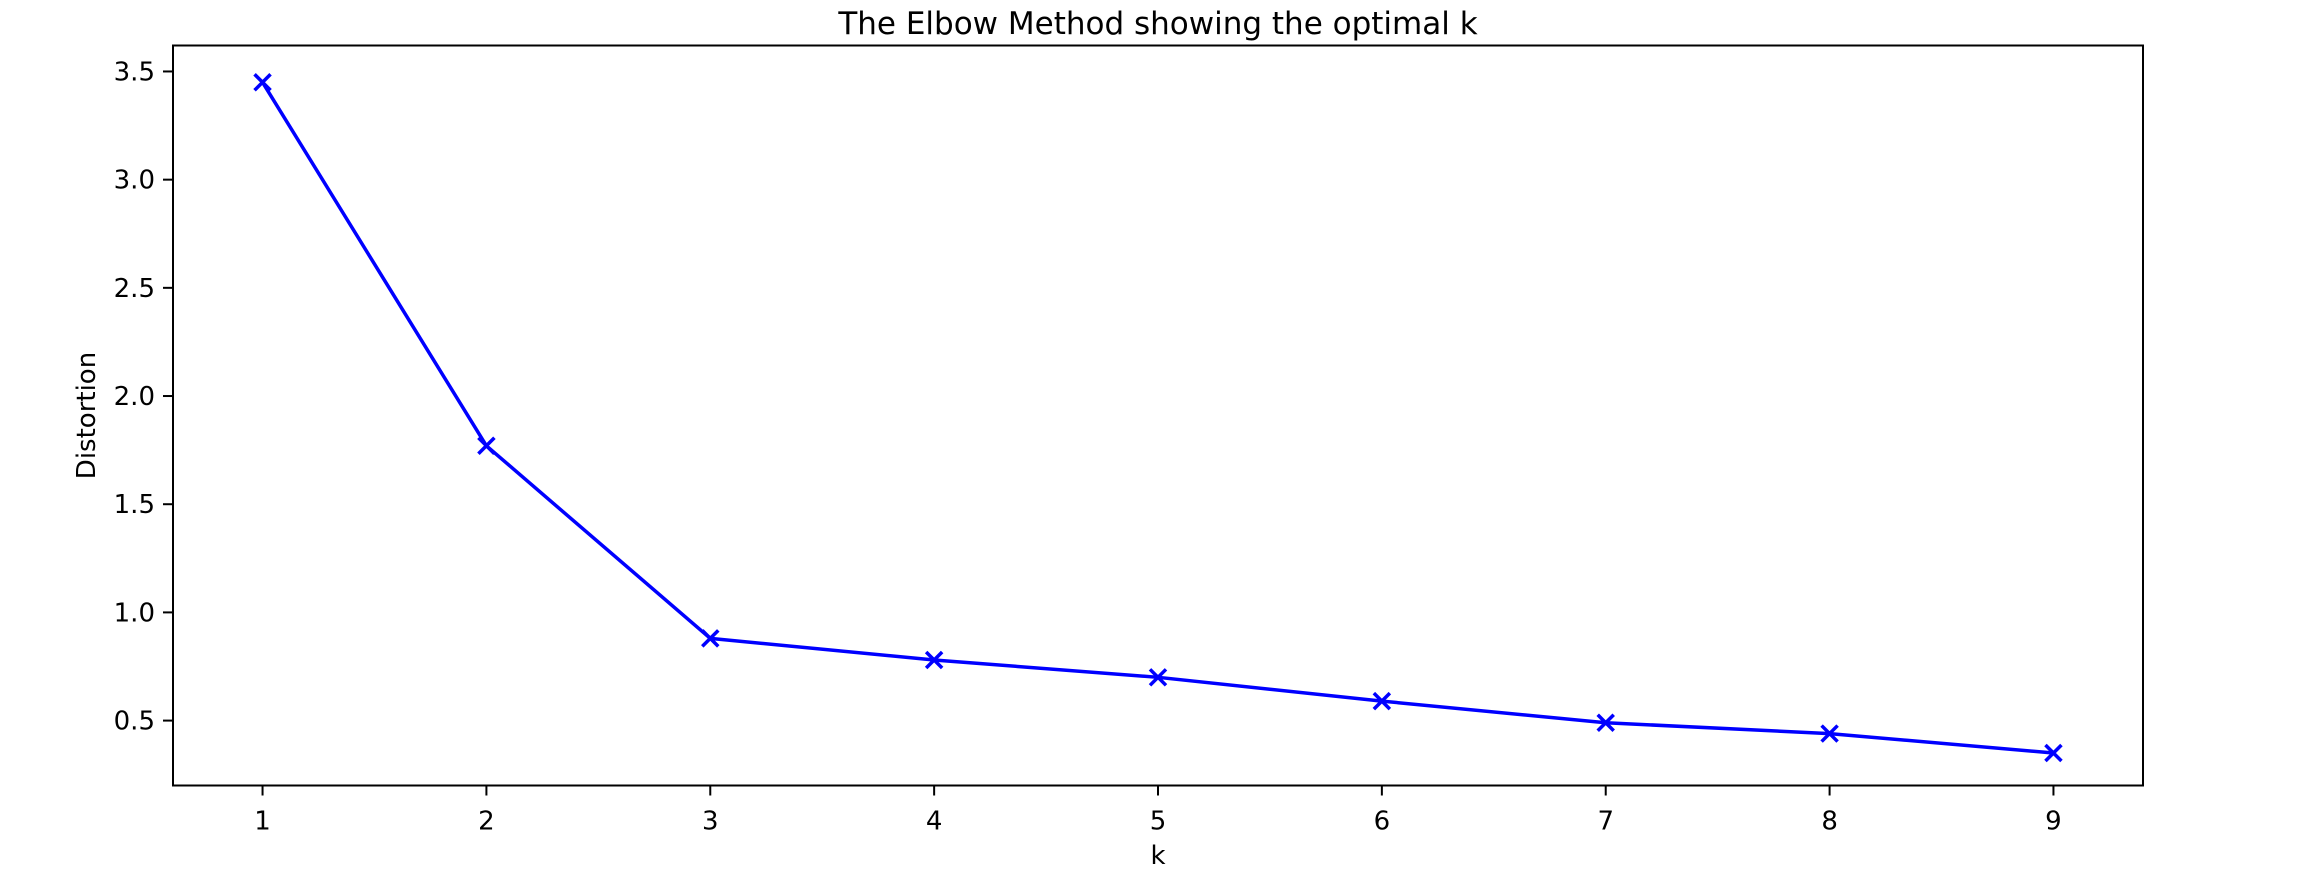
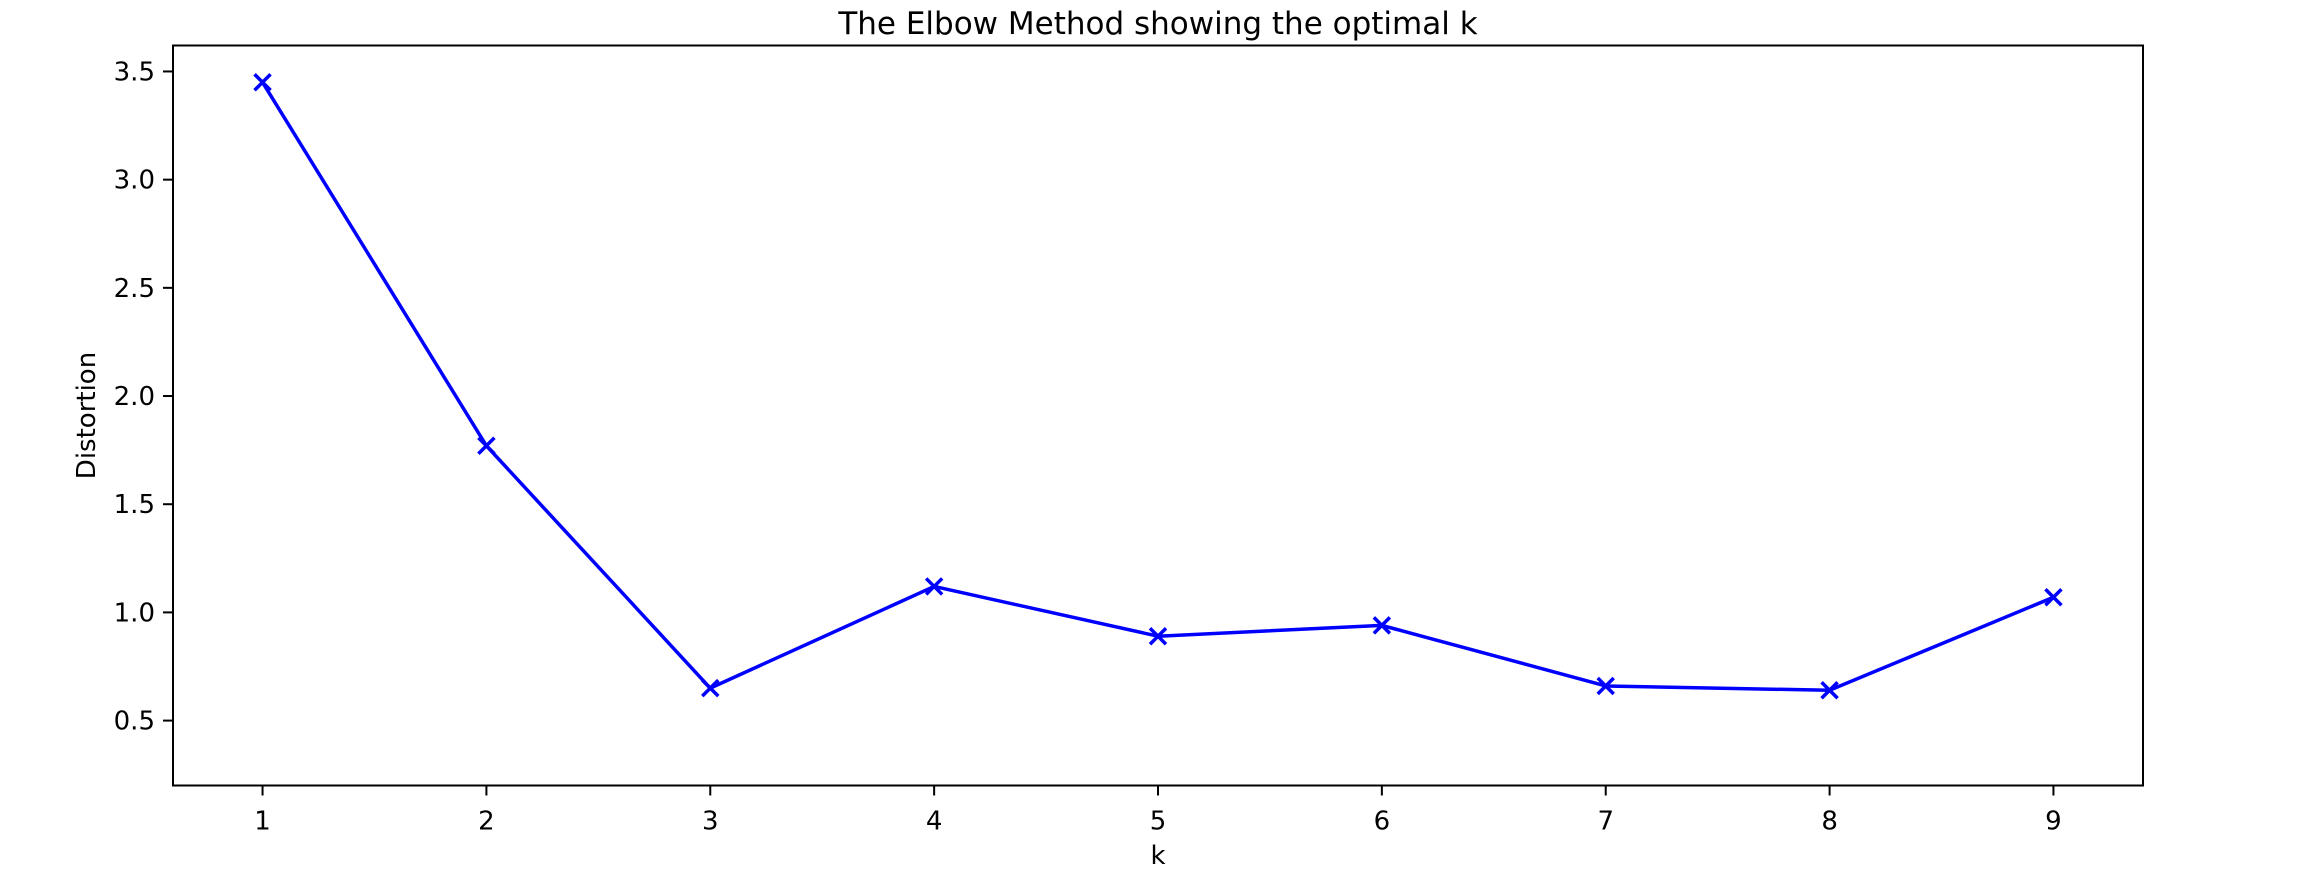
3: 0.88 -> 0.65
4: 0.78 -> 1.12
5: 0.70 -> 0.89
6: 0.59 -> 0.94
7: 0.49 -> 0.66
8: 0.44 -> 0.64
9: 0.35 -> 1.07
